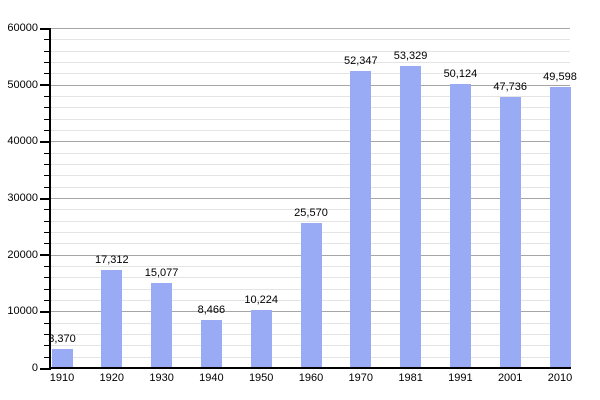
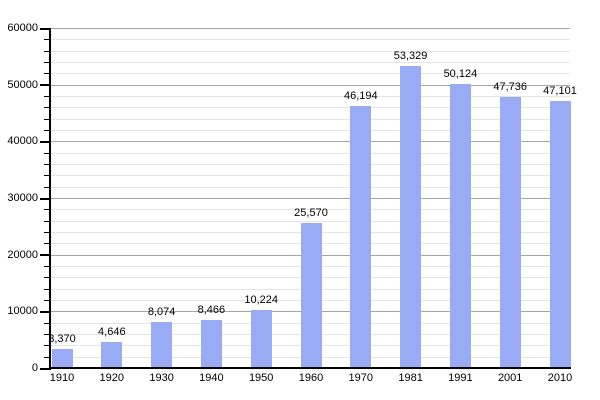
1920: 17,312 -> 4,646
1930: 15,077 -> 8,074
1970: 52,347 -> 46,194
2010: 49,598 -> 47,101
